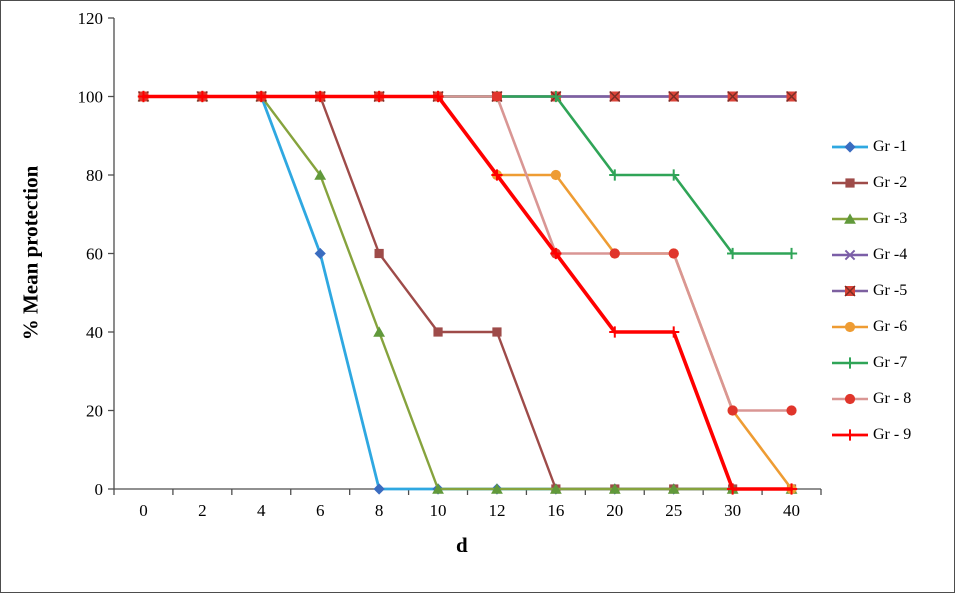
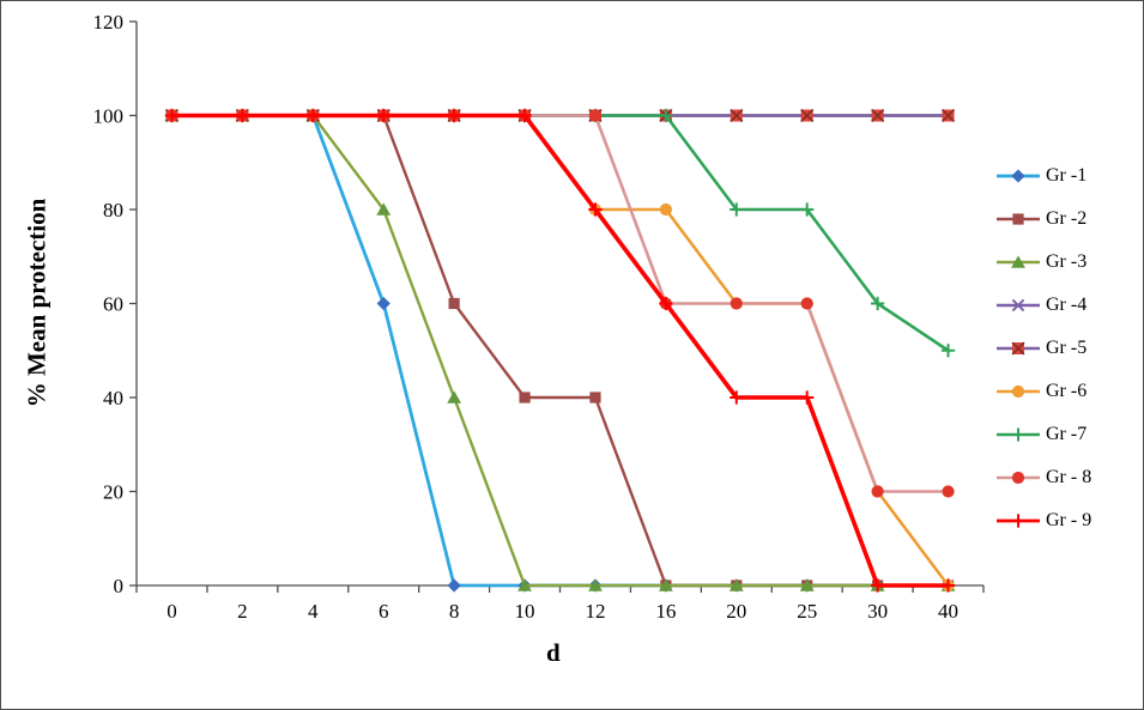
Gr -7/40: 60 -> 50
